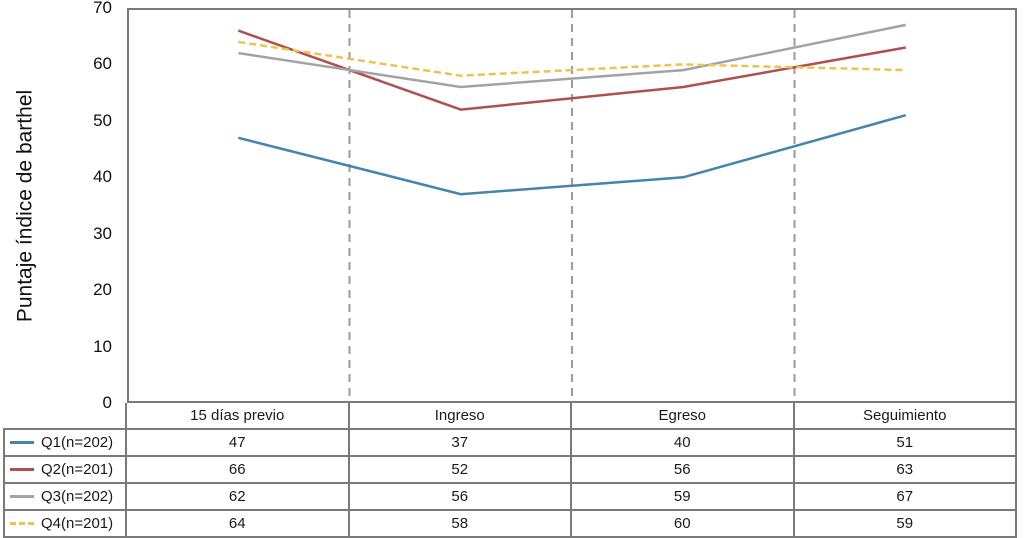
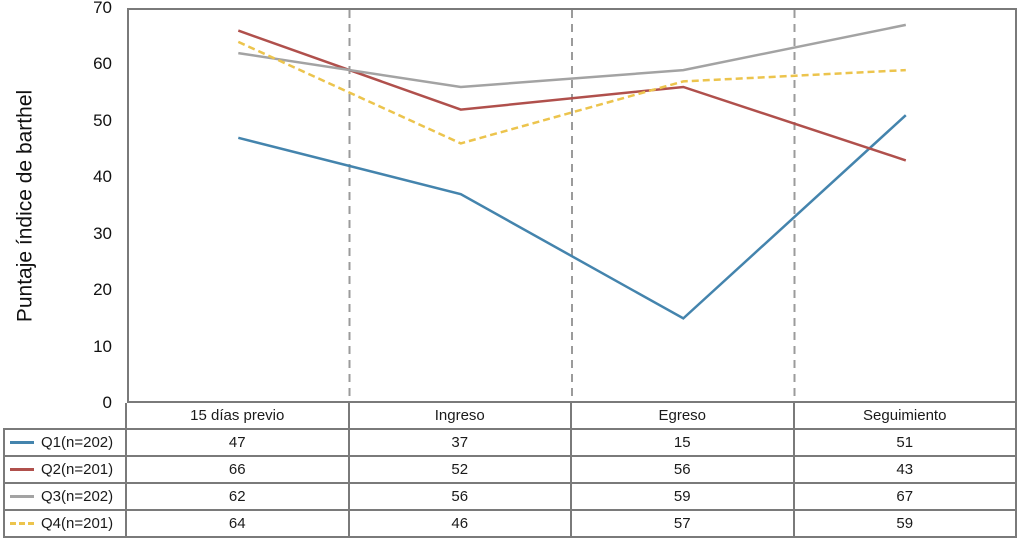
Q4(n=201)/Ingreso: 58 -> 46
Q1(n=202)/Egreso: 40 -> 15
Q4(n=201)/Egreso: 60 -> 57
Q2(n=201)/Seguimiento: 63 -> 43
